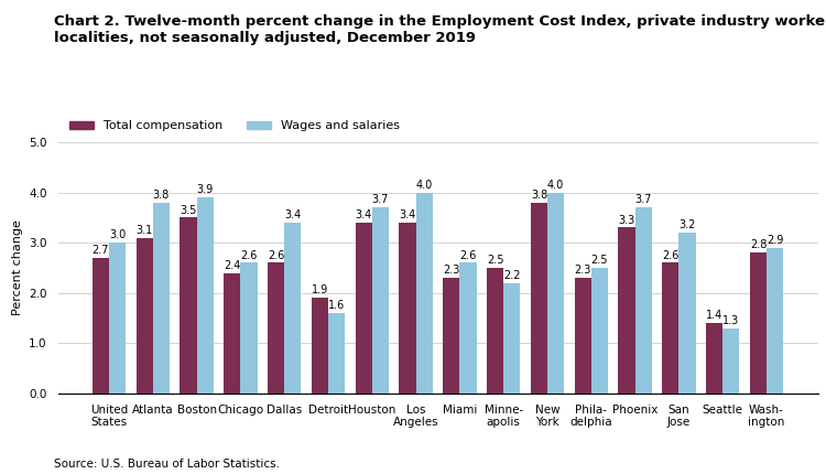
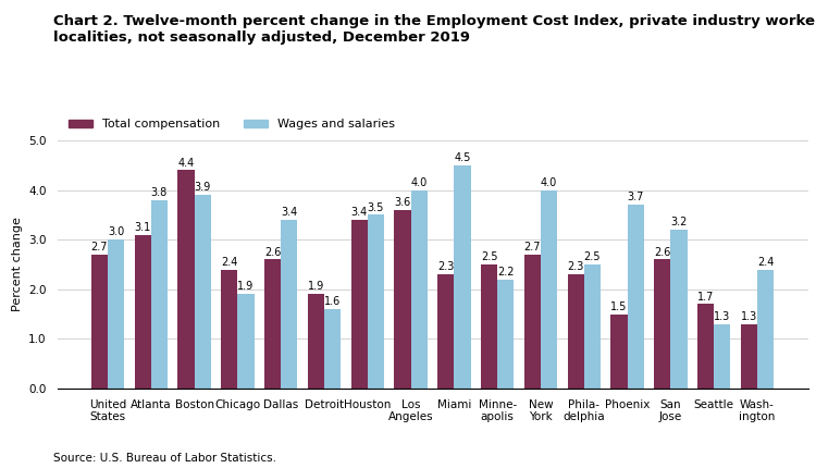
Total compensation/Boston: 3.5 -> 4.4
Wages and salaries/Chicago: 2.6 -> 1.9
Wages and salaries/Houston: 3.7 -> 3.5
Total compensation/Los Angeles: 3.4 -> 3.6
Wages and salaries/Miami: 2.6 -> 4.5
Total compensation/New York: 3.8 -> 2.7
Total compensation/Phoenix: 3.3 -> 1.5
Total compensation/Seattle: 1.4 -> 1.7
Total compensation/Wash- ington: 2.8 -> 1.3
Wages and salaries/Wash- ington: 2.9 -> 2.4
